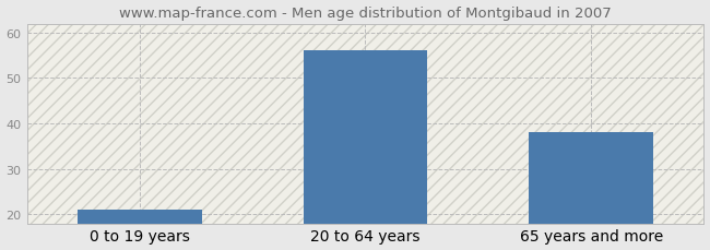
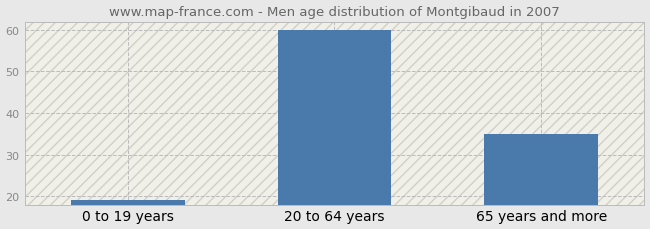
0 to 19 years: 21 -> 19
20 to 64 years: 56 -> 60
65 years and more: 38 -> 35
